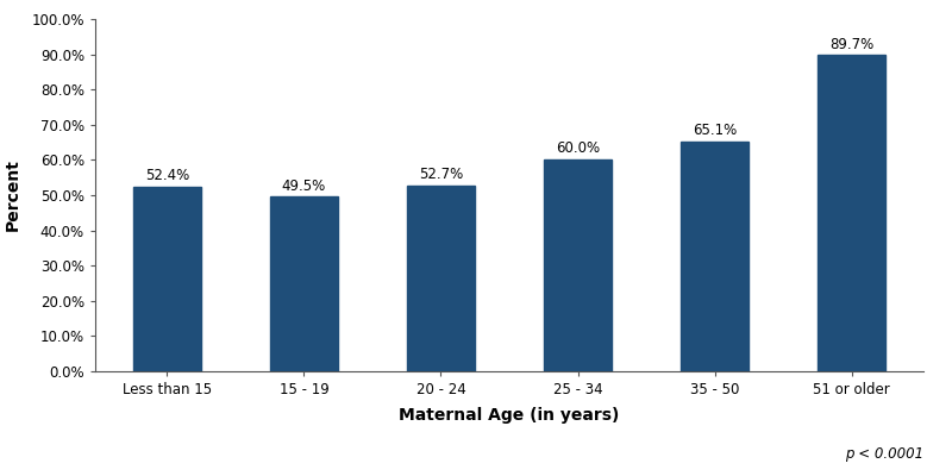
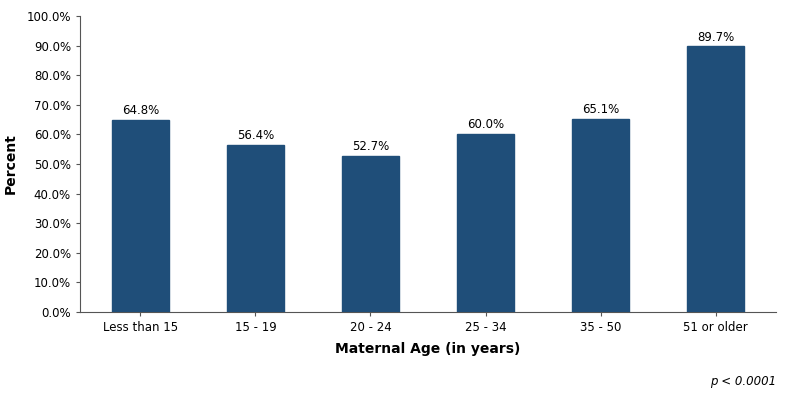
Less than 15: 52.4% -> 64.8%
15 - 19: 49.5% -> 56.4%
